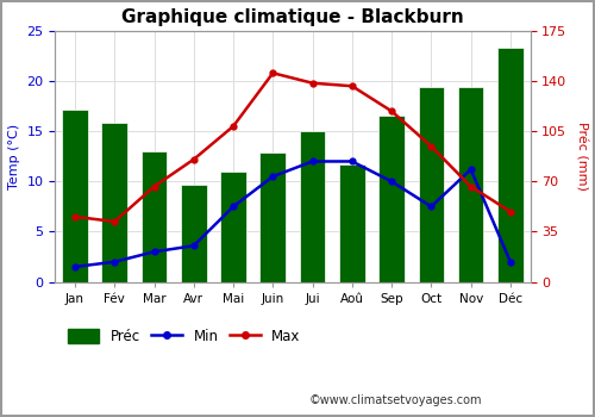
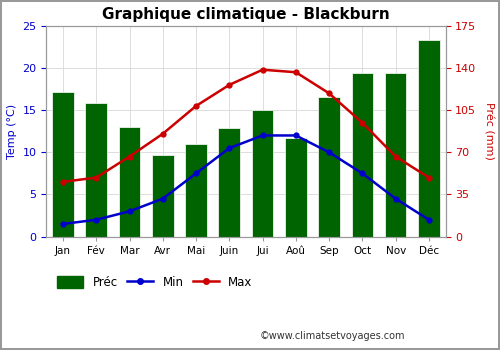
Max/Fév: 6.0 -> 7.0
Min/Avr: 3.6 -> 4.5
Max/Juin: 20.8 -> 18.0
Min/Nov: 11.2 -> 4.5
